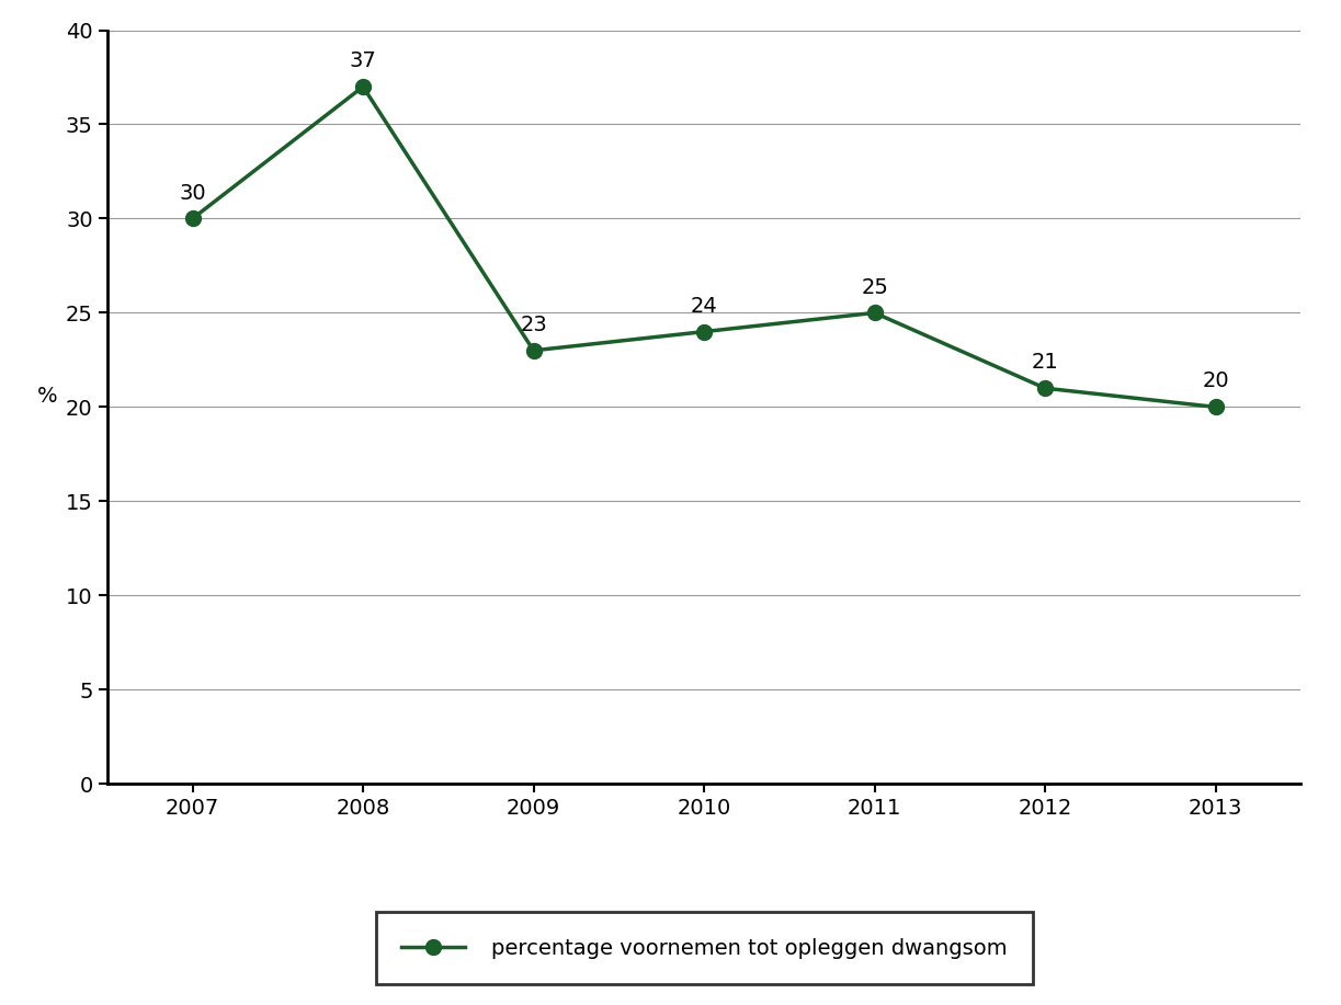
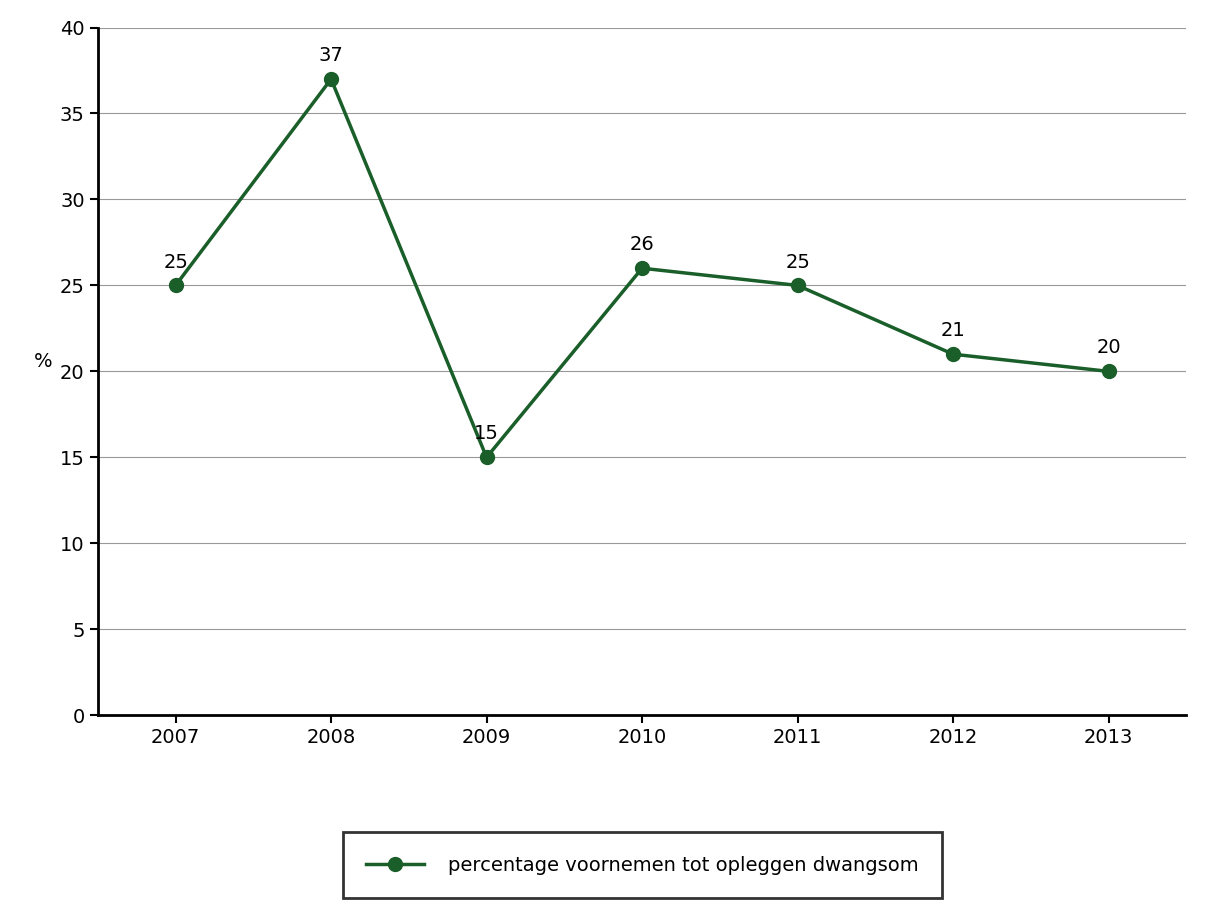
2007: 30 -> 25
2009: 23 -> 15
2010: 24 -> 26
